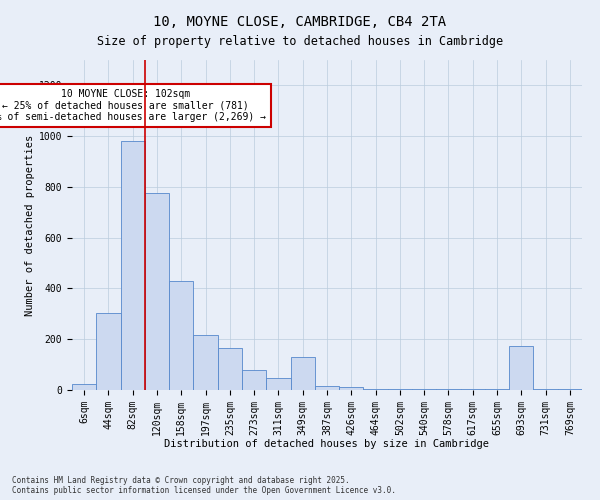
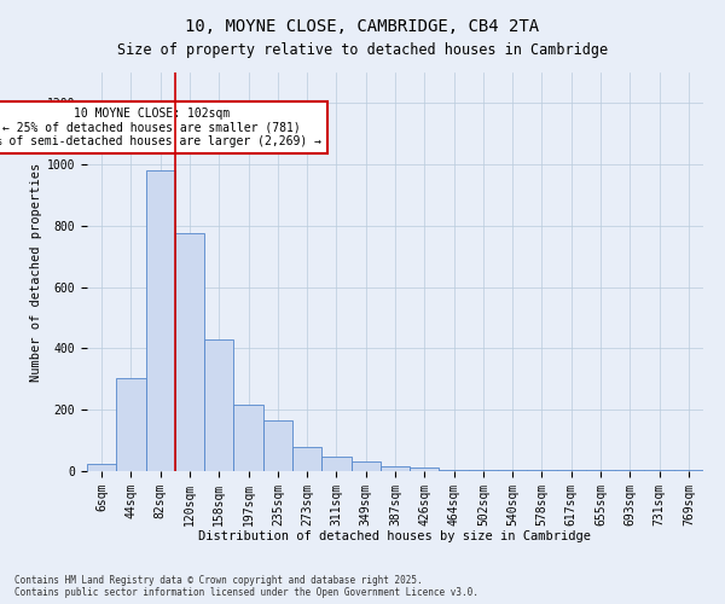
349sqm: 130 -> 30
693sqm: 175 -> 5
